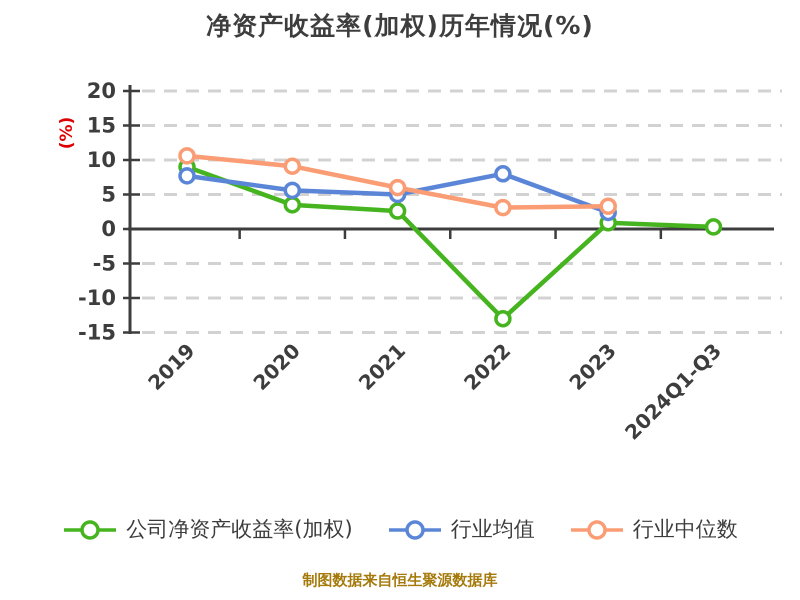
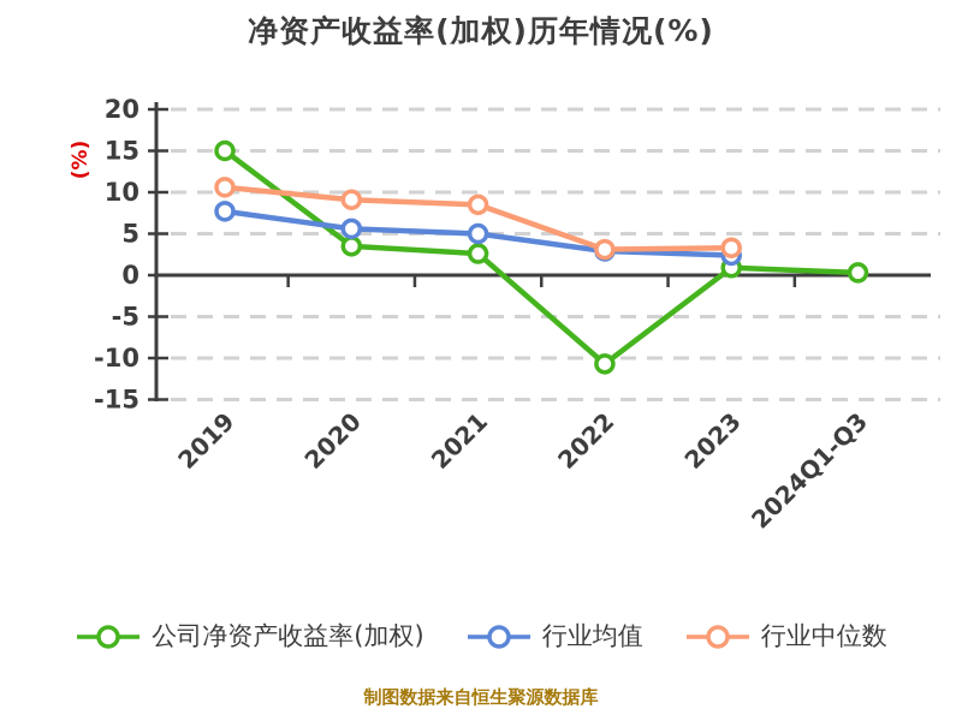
公司净资产收益率(加权)/2019: 9 -> 15
行业中位数/2021: 6 -> 8
公司净资产收益率(加权)/2022: -13 -> -11
行业均值/2022: 8 -> 3
